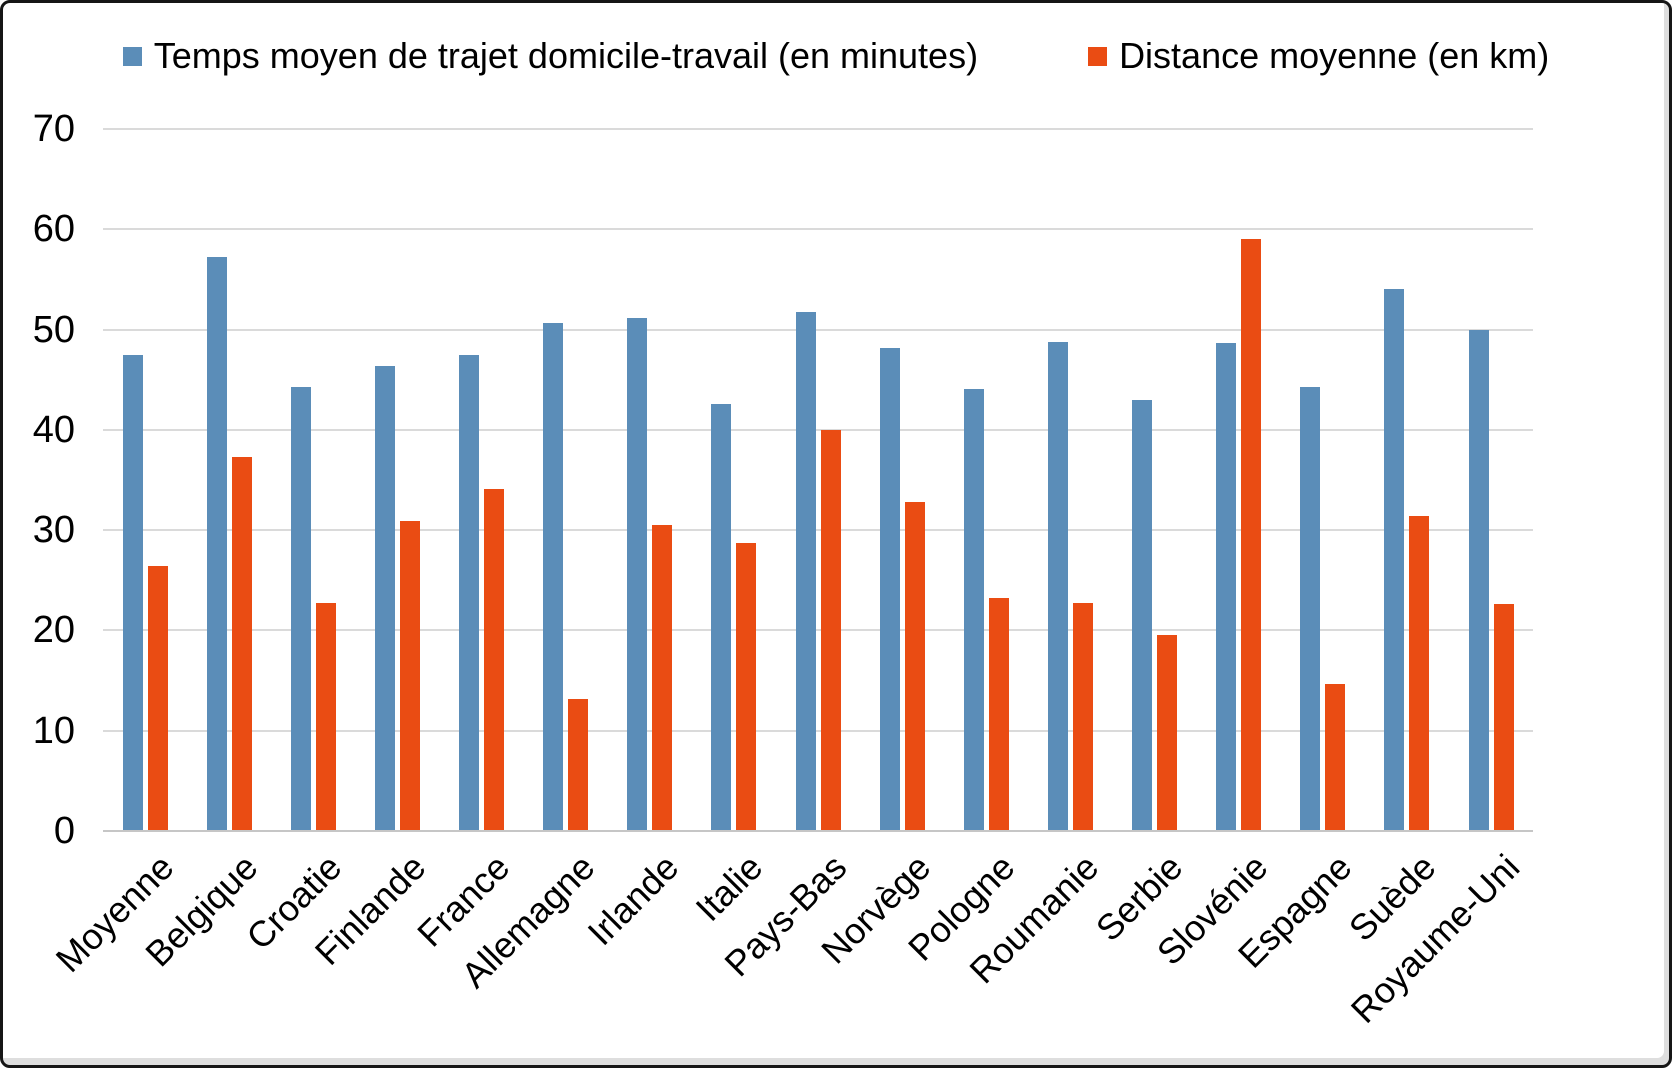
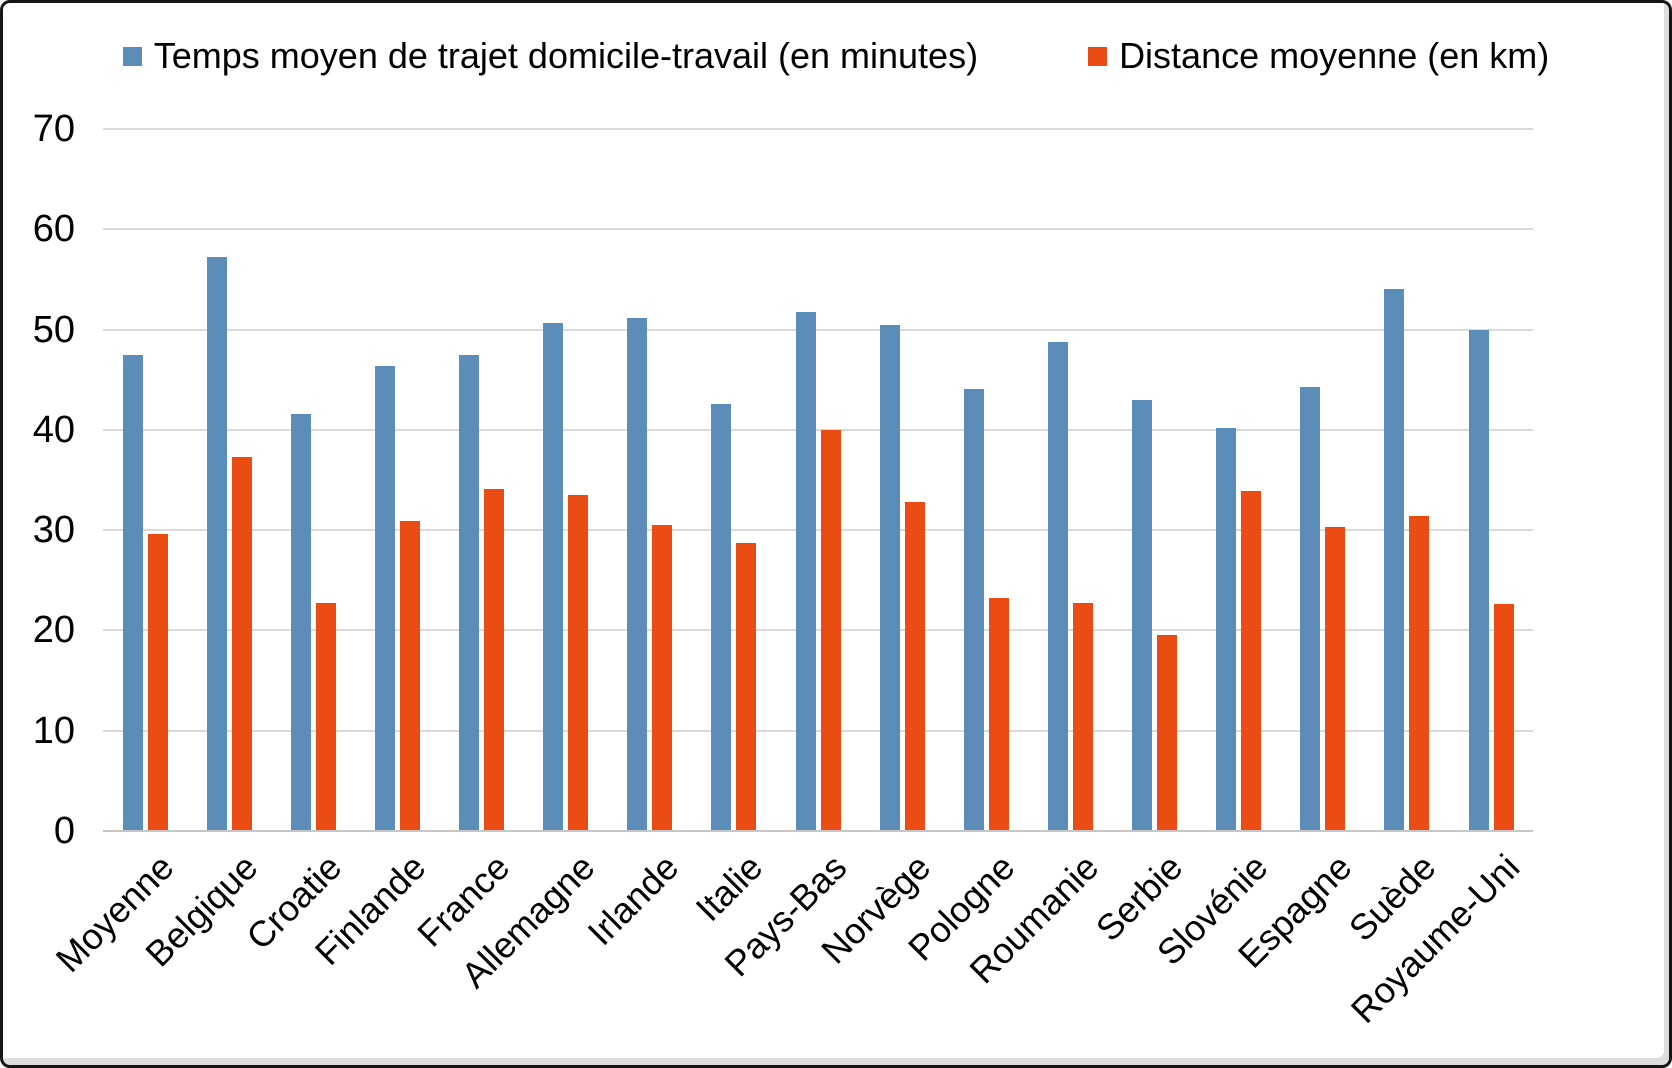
Distance moyenne (en km)/Moyenne: 26.4 -> 29.6
Temps moyen de trajet domicile-travail (en minutes)/Croatie: 44.3 -> 41.6
Distance moyenne (en km)/Allemagne: 13.2 -> 33.5
Temps moyen de trajet domicile-travail (en minutes)/Norvège: 48.2 -> 50.5
Temps moyen de trajet domicile-travail (en minutes)/Slovénie: 48.7 -> 40.2
Distance moyenne (en km)/Slovénie: 59.0 -> 33.9
Distance moyenne (en km)/Espagne: 14.7 -> 30.3
